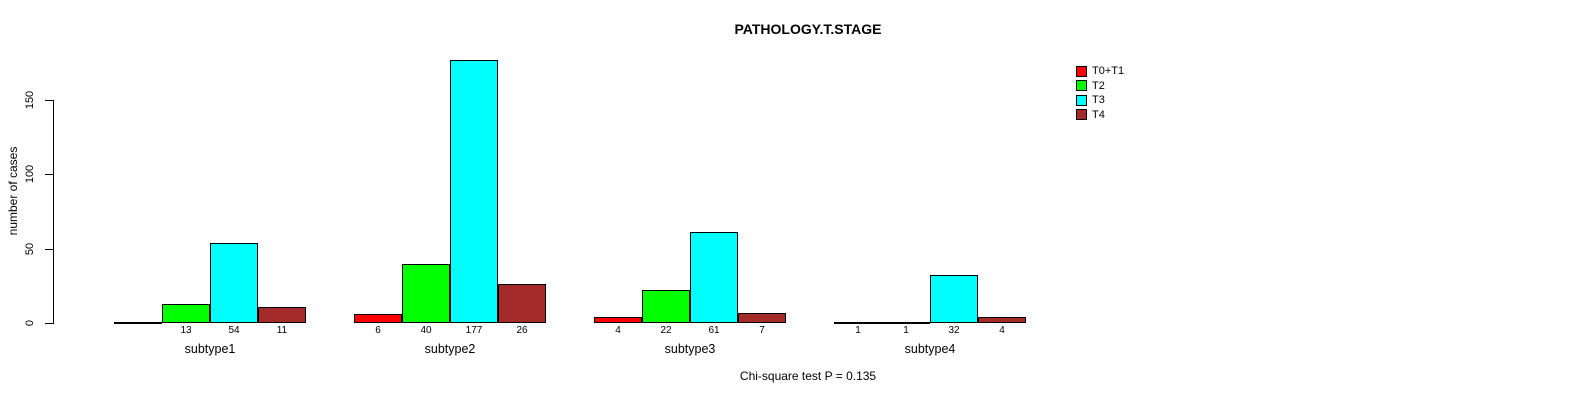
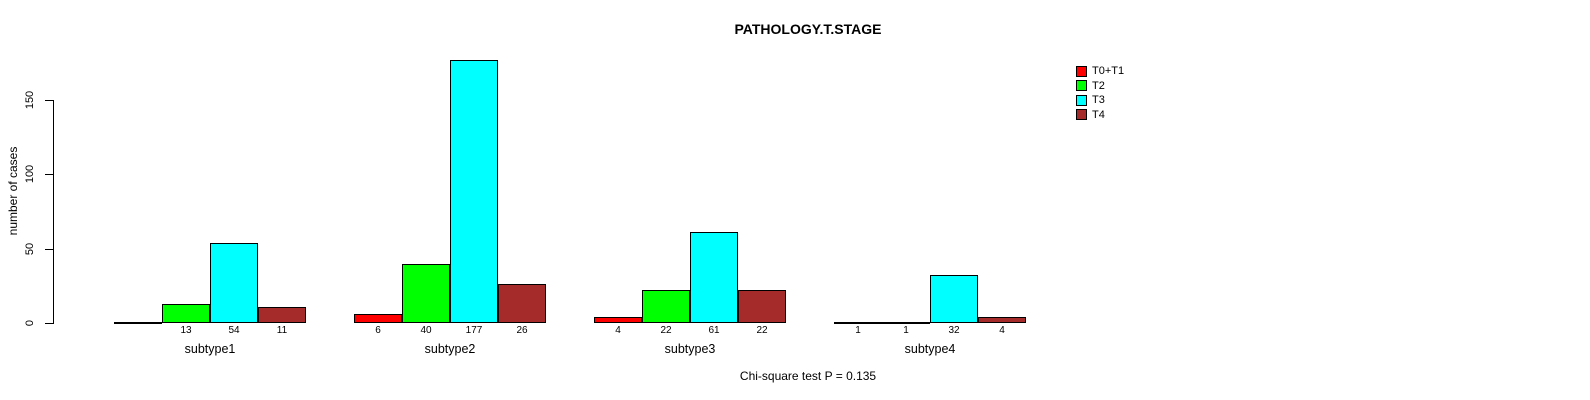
T4/subtype3: 7 -> 22
